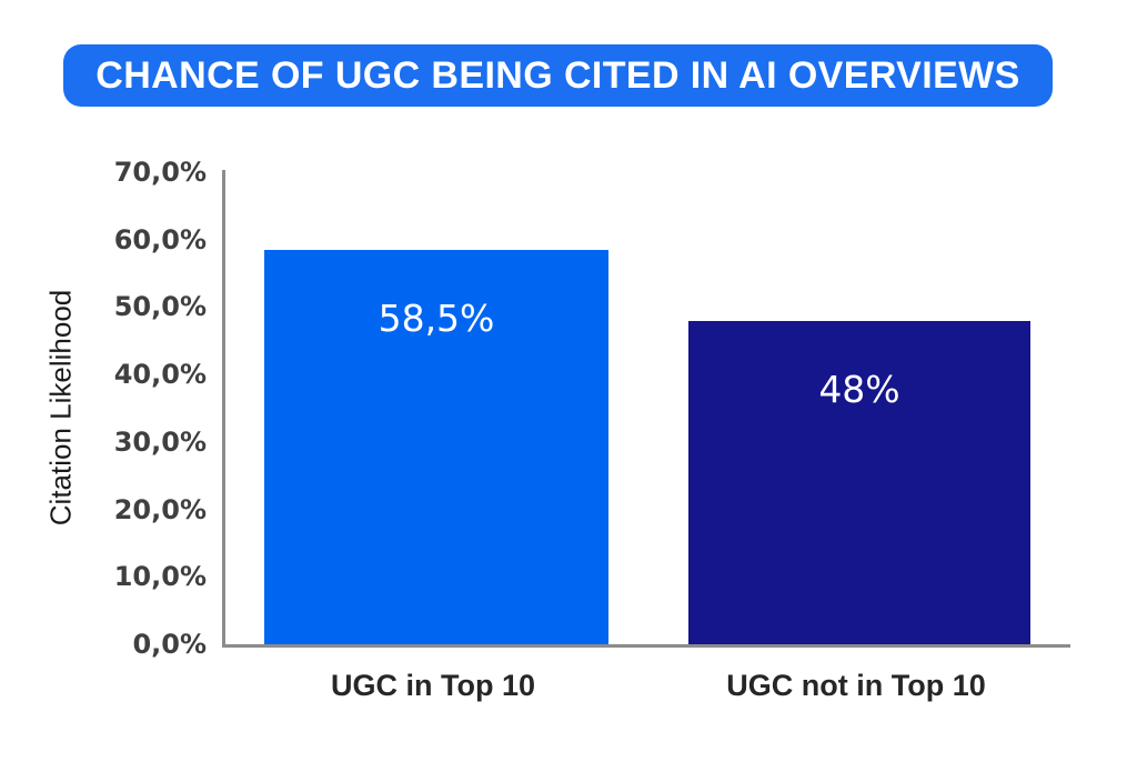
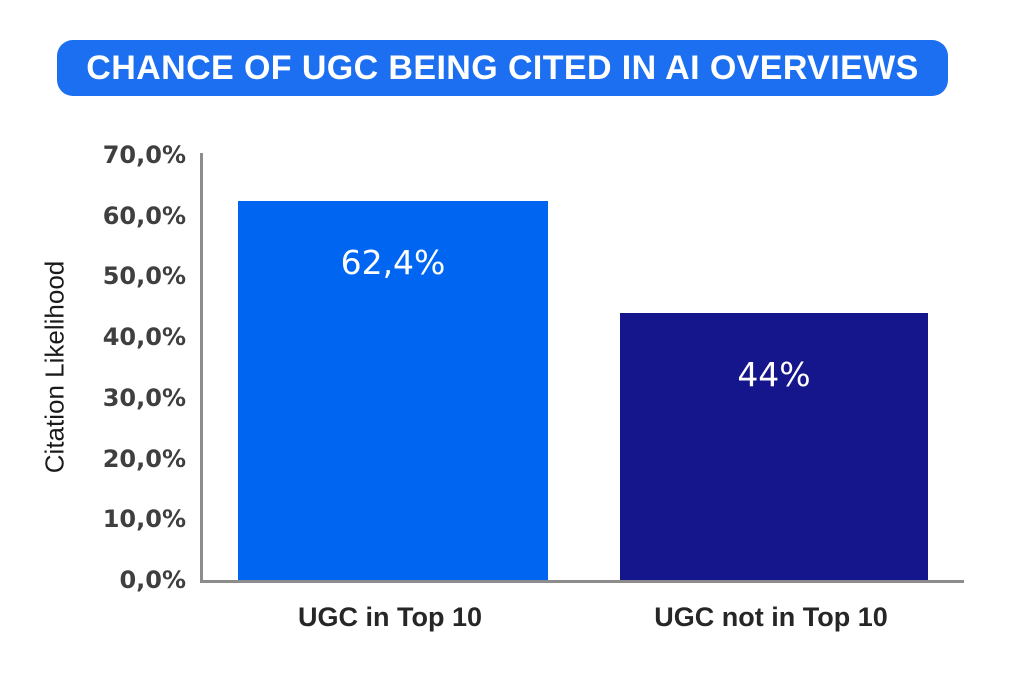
UGC in Top 10: 58,5% -> 62,4%
UGC not in Top 10: 48% -> 44%
